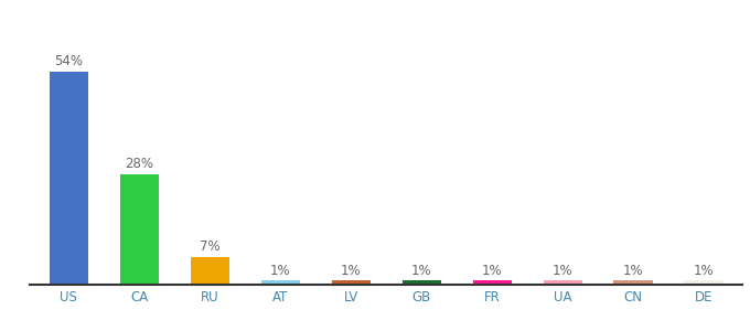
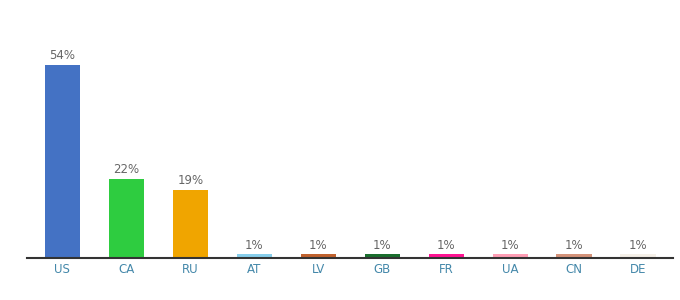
CA: 28% -> 22%
RU: 7% -> 19%
